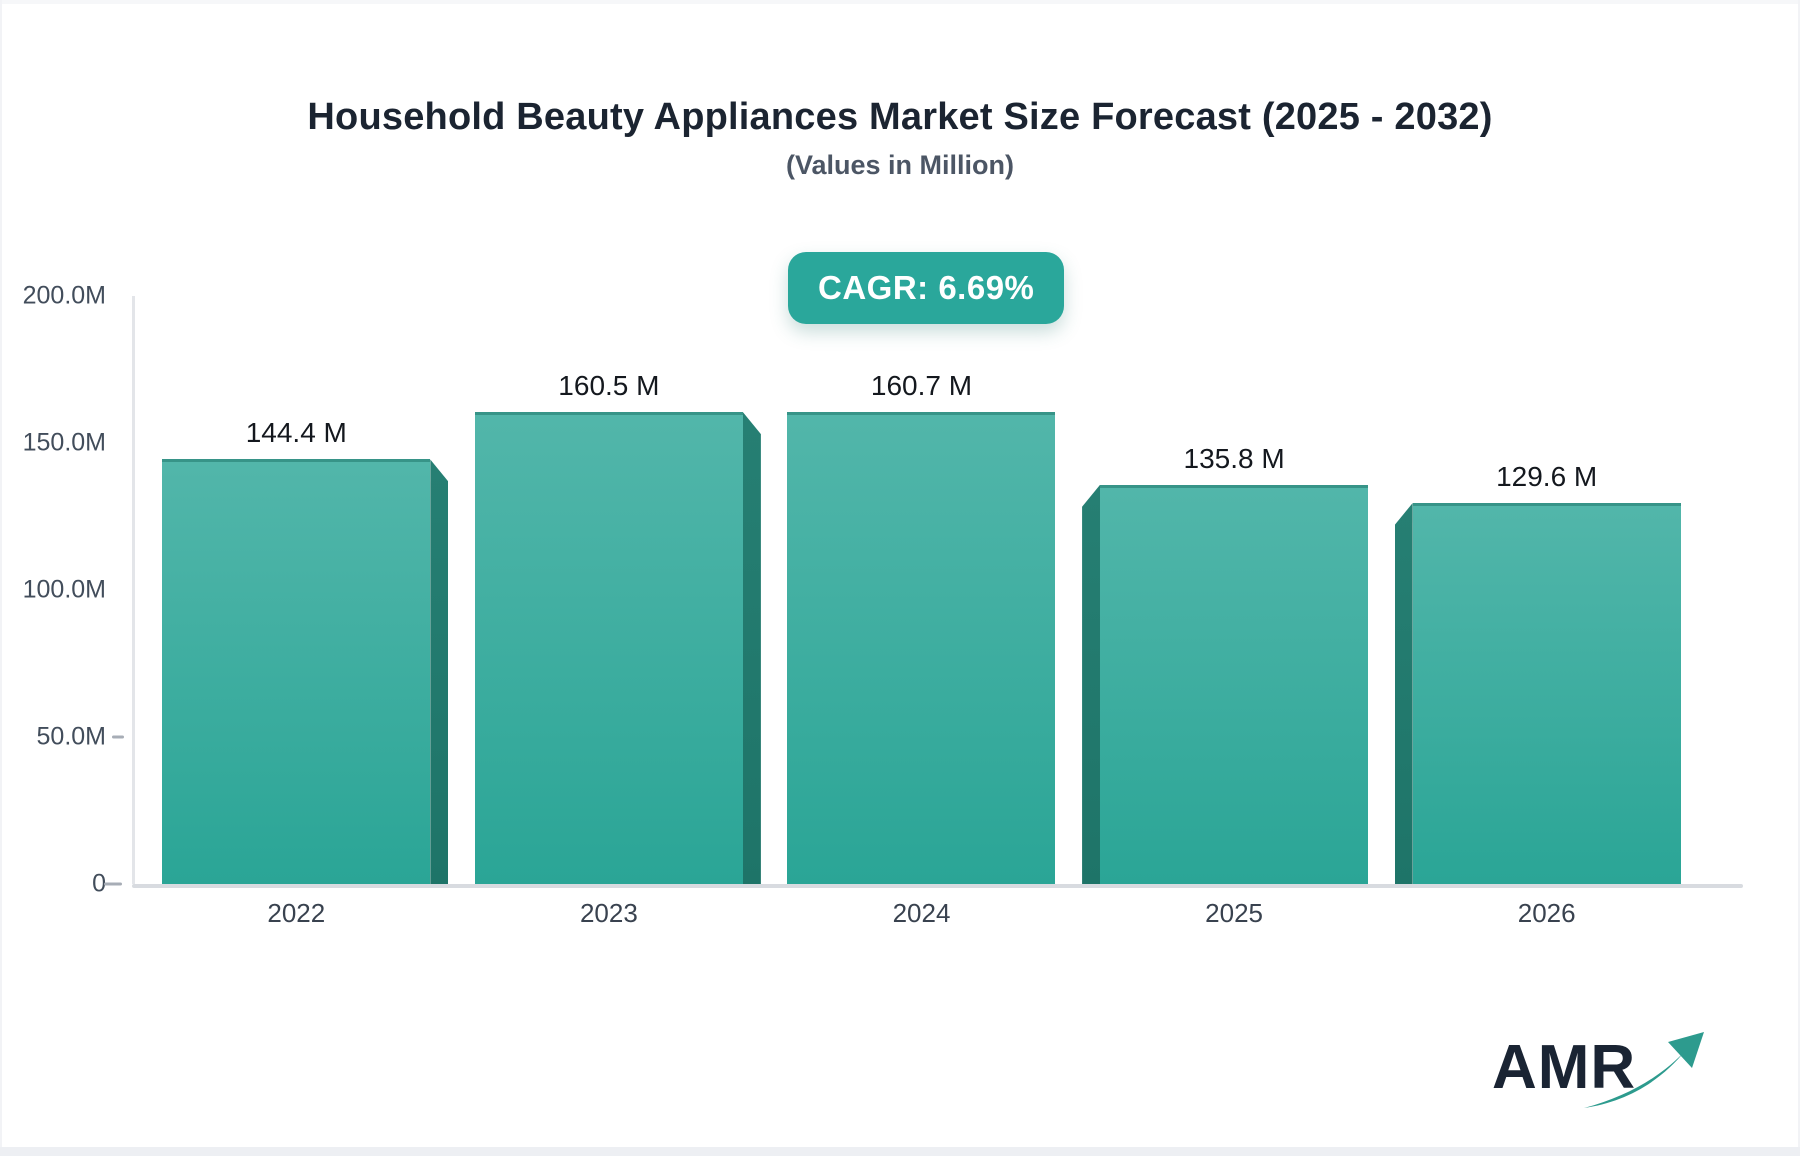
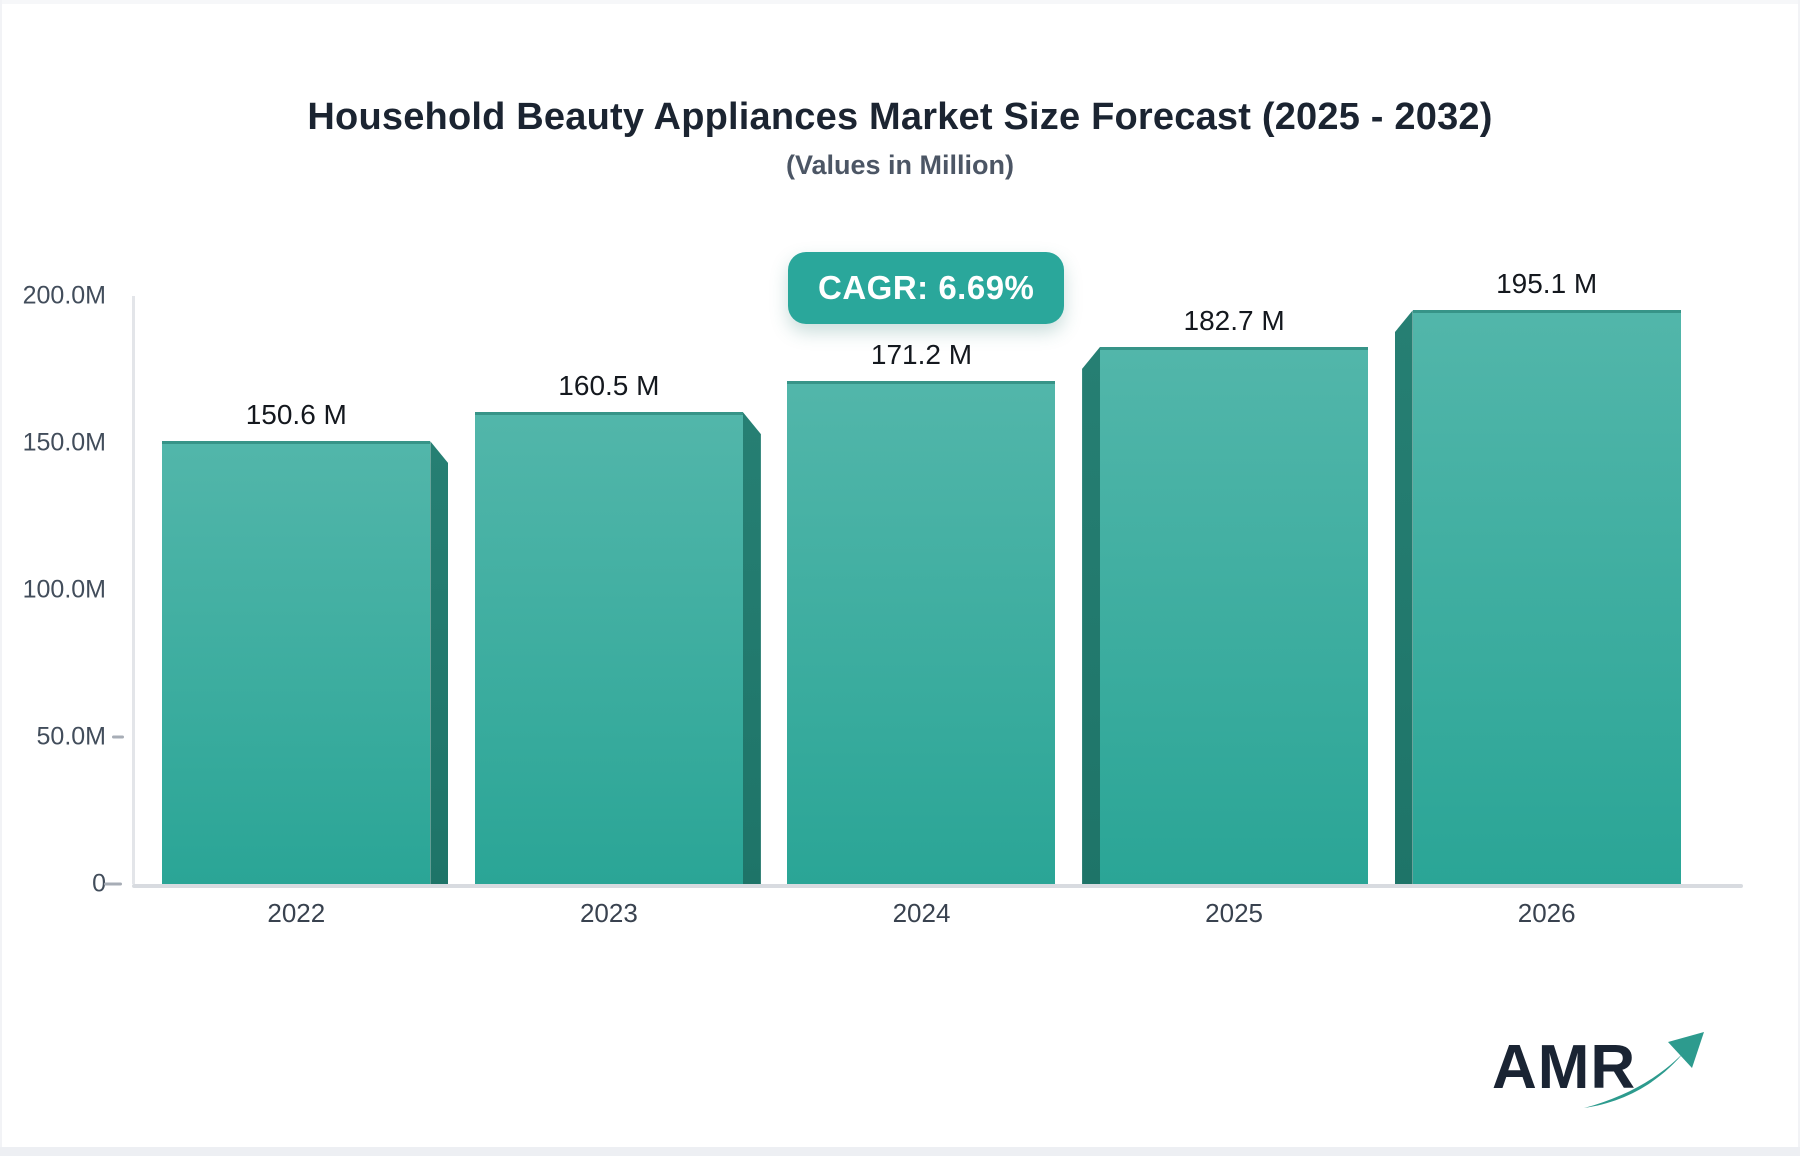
2022: 144.4 -> 150.6
2024: 160.7 -> 171.2
2025: 135.8 -> 182.7
2026: 129.6 -> 195.1
